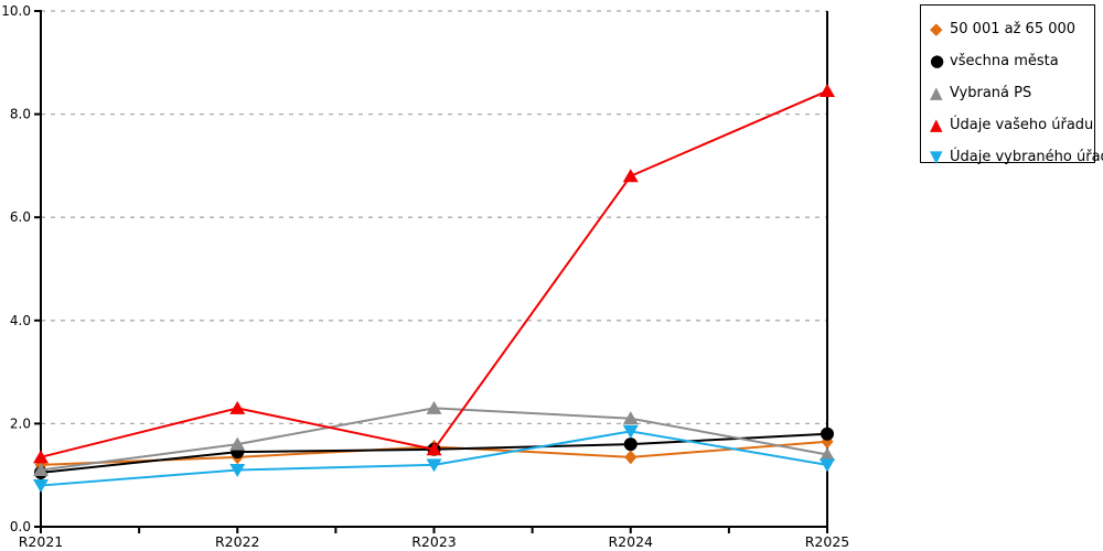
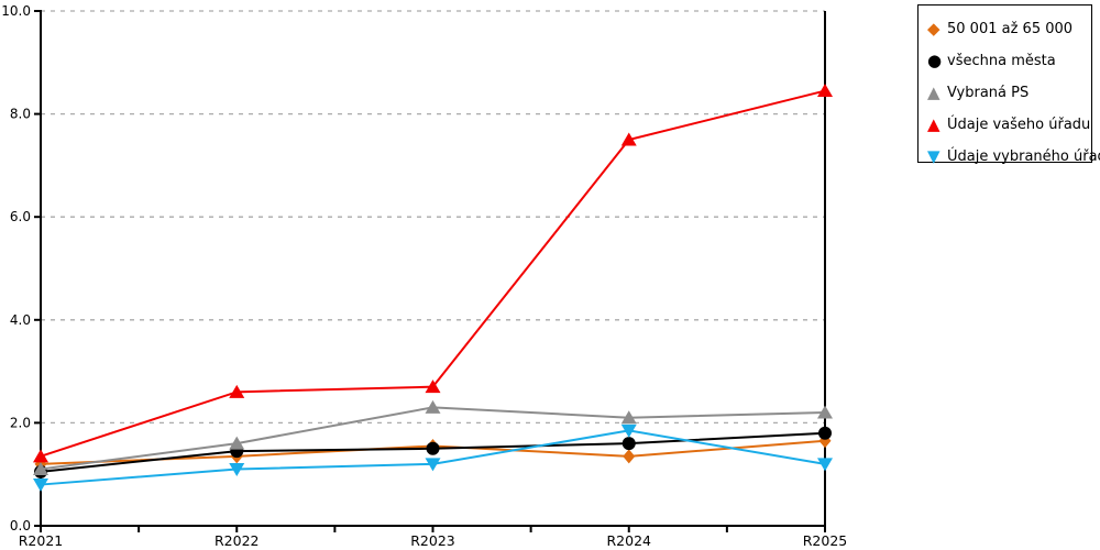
Údaje vašeho úřadu/R2022: 2.3 -> 2.6
Údaje vašeho úřadu/R2023: 1.5 -> 2.7
Údaje vašeho úřadu/R2024: 6.8 -> 7.5
Vybraná PS/R2025: 1.4 -> 2.2
